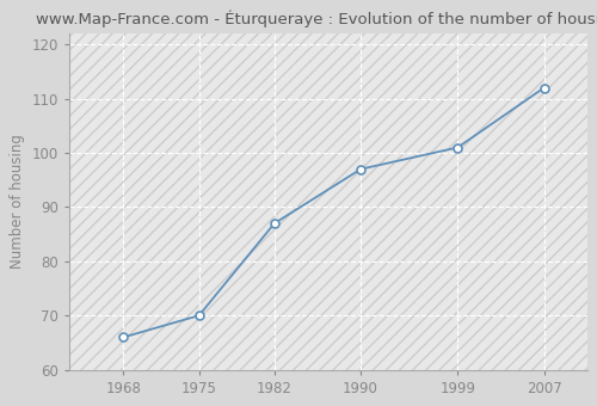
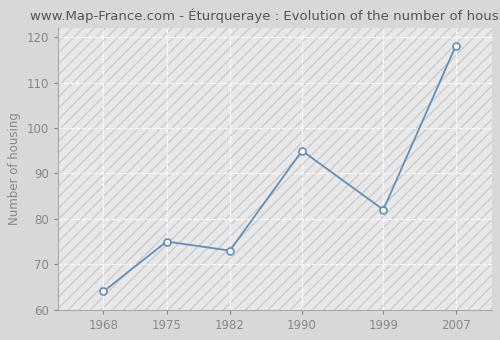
1968: 66 -> 64
1975: 70 -> 75
1982: 87 -> 73
1990: 97 -> 95
1999: 101 -> 82
2007: 112 -> 118
